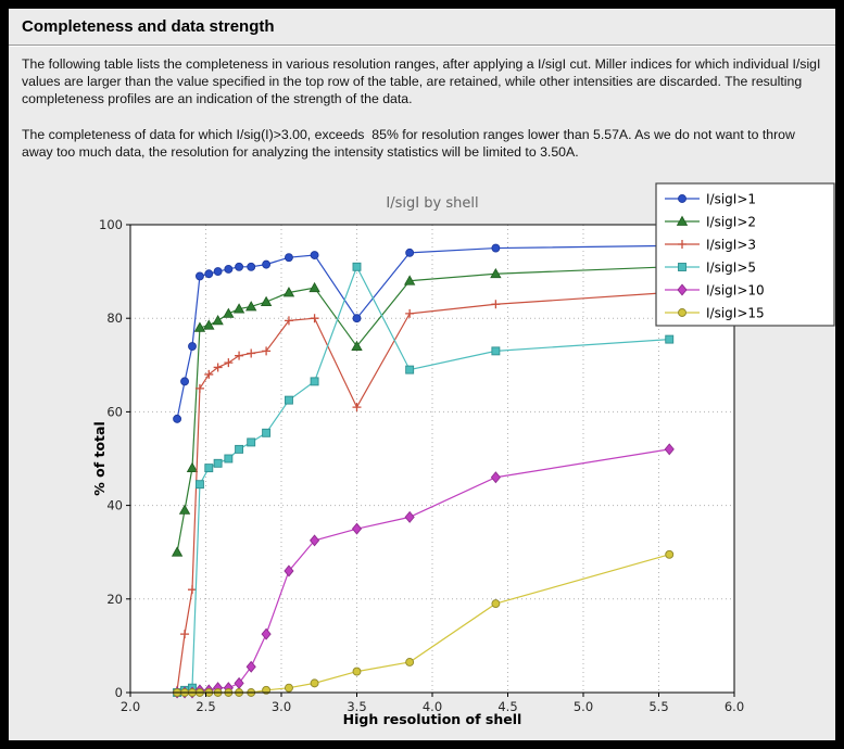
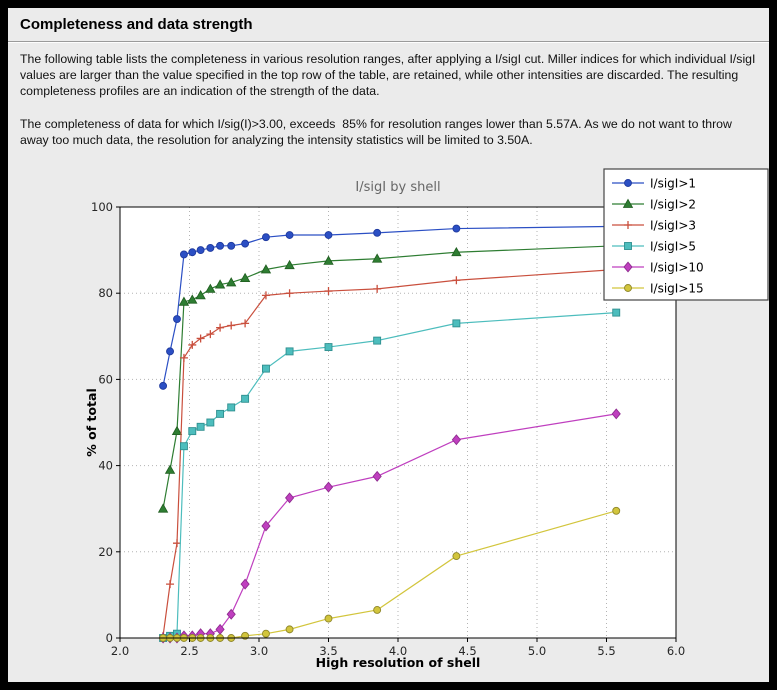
I/sigI>1/3.5: 80 -> 94
I/sigI>2/3.5: 74 -> 88
I/sigI>3/3.5: 61 -> 80
I/sigI>5/3.5: 91 -> 68
